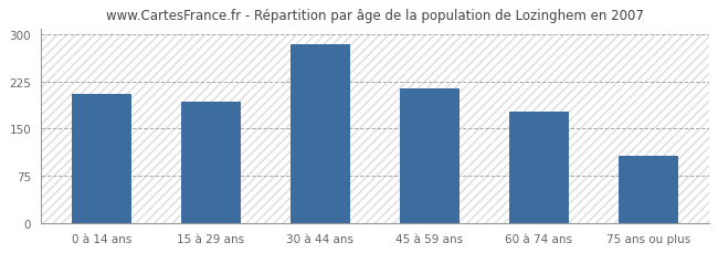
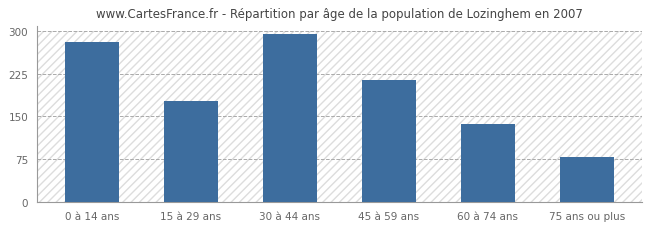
0 à 14 ans: 206 -> 282
15 à 29 ans: 194 -> 178
30 à 44 ans: 284 -> 295
60 à 74 ans: 178 -> 136
75 ans ou plus: 106 -> 78
